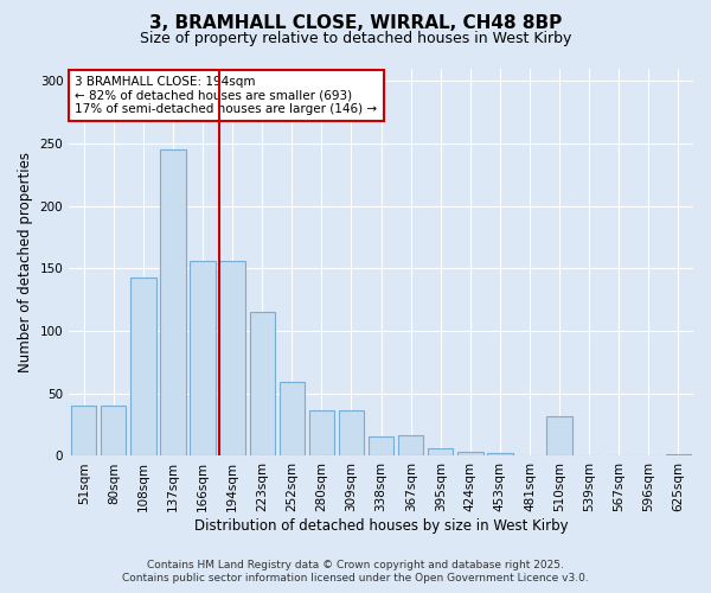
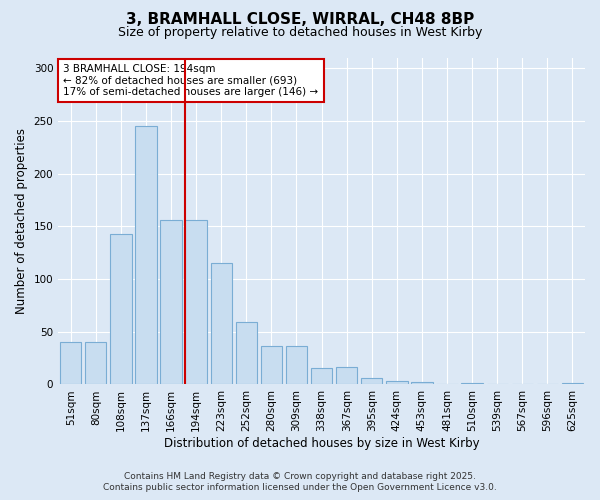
510sqm: 32 -> 1
